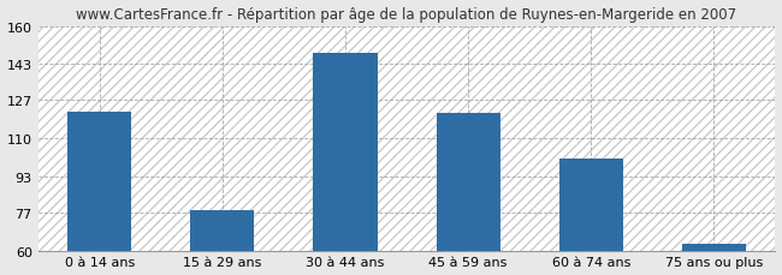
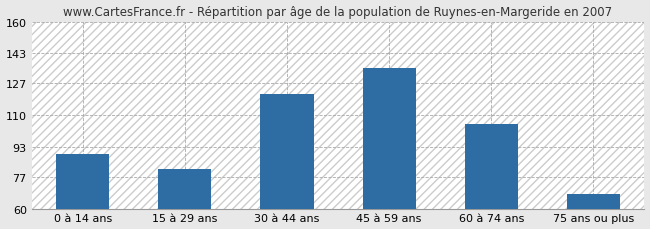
0 à 14 ans: 122 -> 89
15 à 29 ans: 78 -> 81
30 à 44 ans: 148 -> 121
45 à 59 ans: 121 -> 135
60 à 74 ans: 101 -> 105
75 ans ou plus: 63 -> 68
